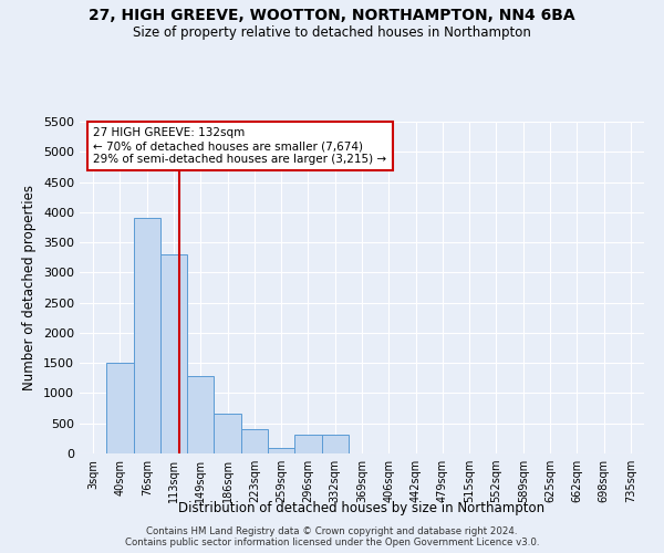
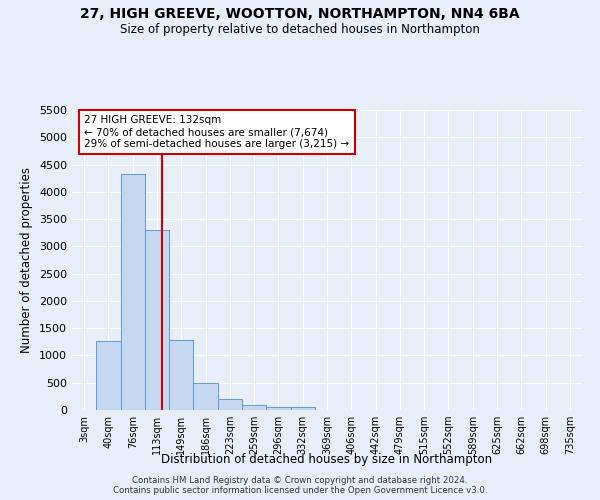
40sqm: 1500 -> 1260
76sqm: 3900 -> 4330
186sqm: 660 -> 490
223sqm: 400 -> 210
296sqm: 320 -> 60
332sqm: 320 -> 50
